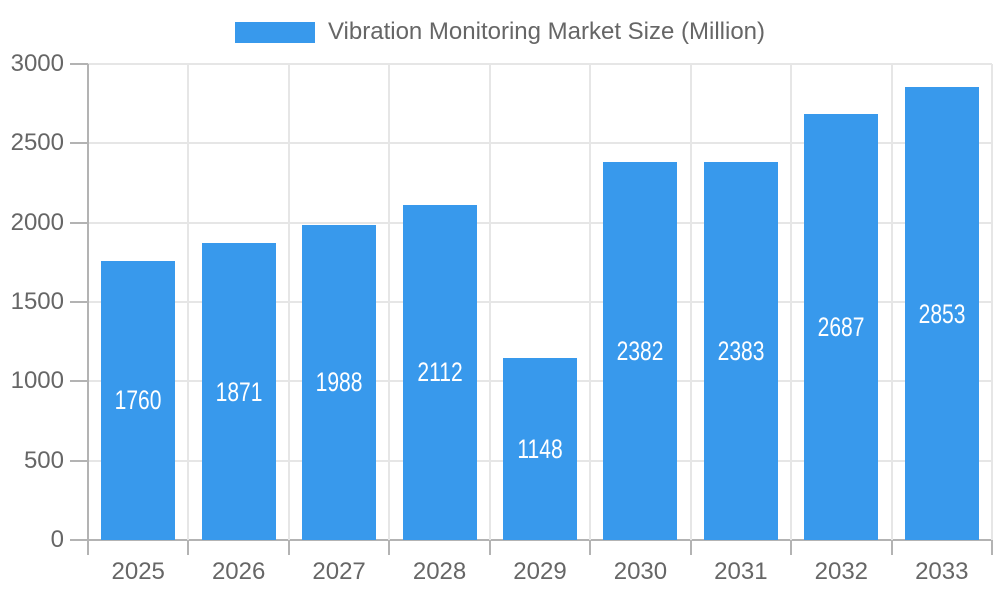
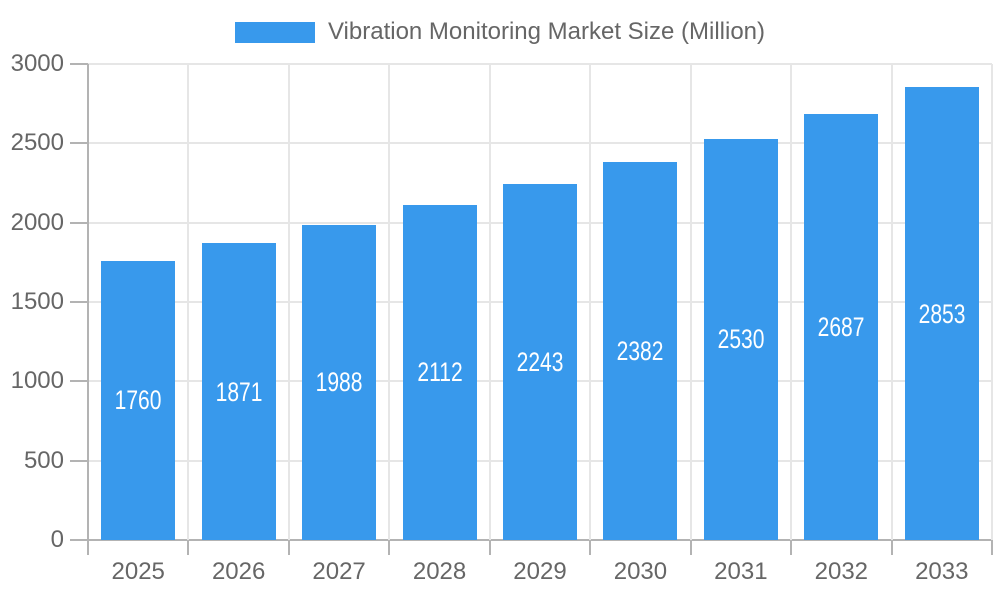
2029: 1148 -> 2243
2031: 2383 -> 2530
